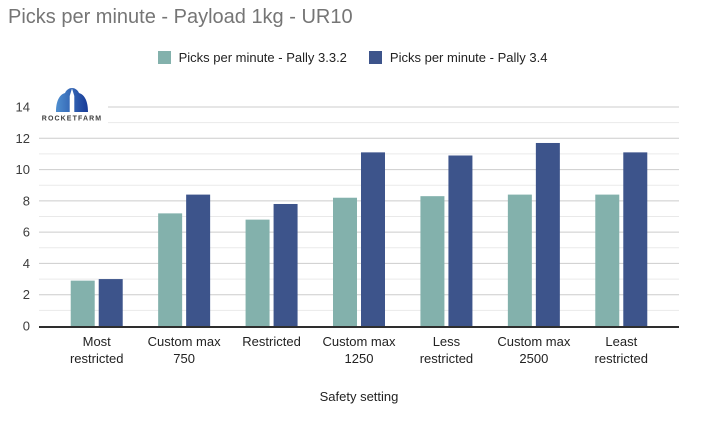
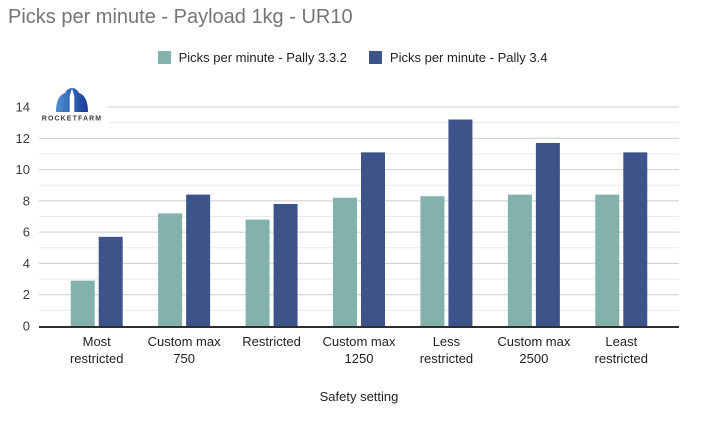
Picks per minute - Pally 3.4/Most restricted: 3.0 -> 5.7
Picks per minute - Pally 3.4/Less restricted: 10.9 -> 13.2
